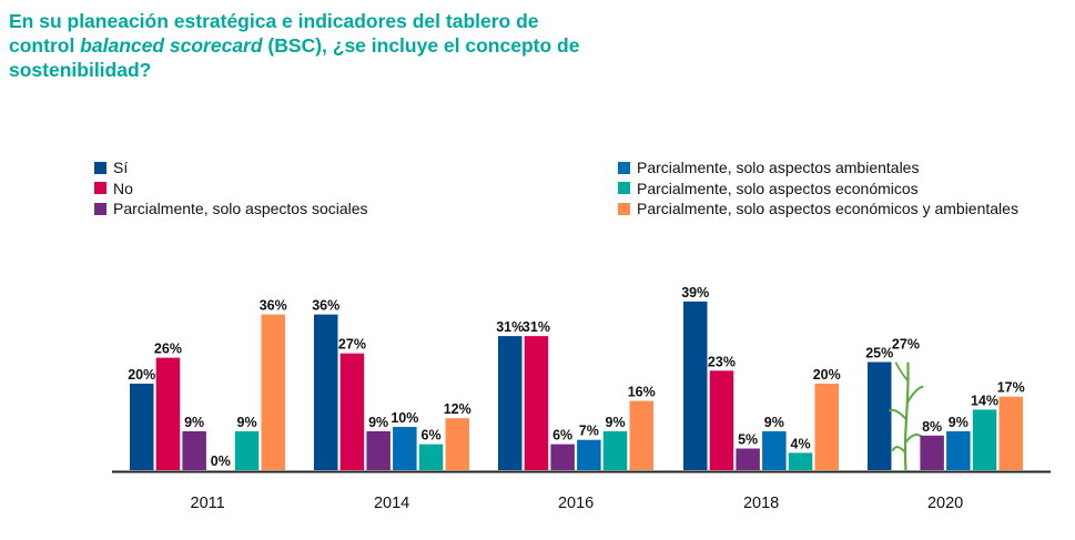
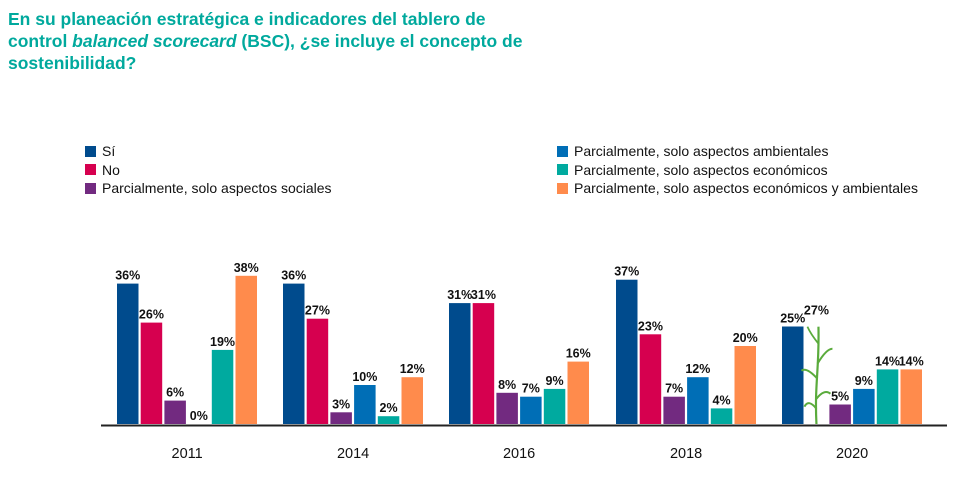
Sí/2011: 20% -> 36%
Parcialmente, solo aspectos sociales/2011: 9% -> 6%
Parcialmente, solo aspectos económicos/2011: 9% -> 19%
Parcialmente, solo aspectos económicos y ambientales/2011: 36% -> 38%
Parcialmente, solo aspectos sociales/2014: 9% -> 3%
Parcialmente, solo aspectos económicos/2014: 6% -> 2%
Parcialmente, solo aspectos sociales/2016: 6% -> 8%
Sí/2018: 39% -> 37%
Parcialmente, solo aspectos sociales/2018: 5% -> 7%
Parcialmente, solo aspectos ambientales/2018: 9% -> 12%
Parcialmente, solo aspectos sociales/2020: 8% -> 5%
Parcialmente, solo aspectos económicos y ambientales/2020: 17% -> 14%
